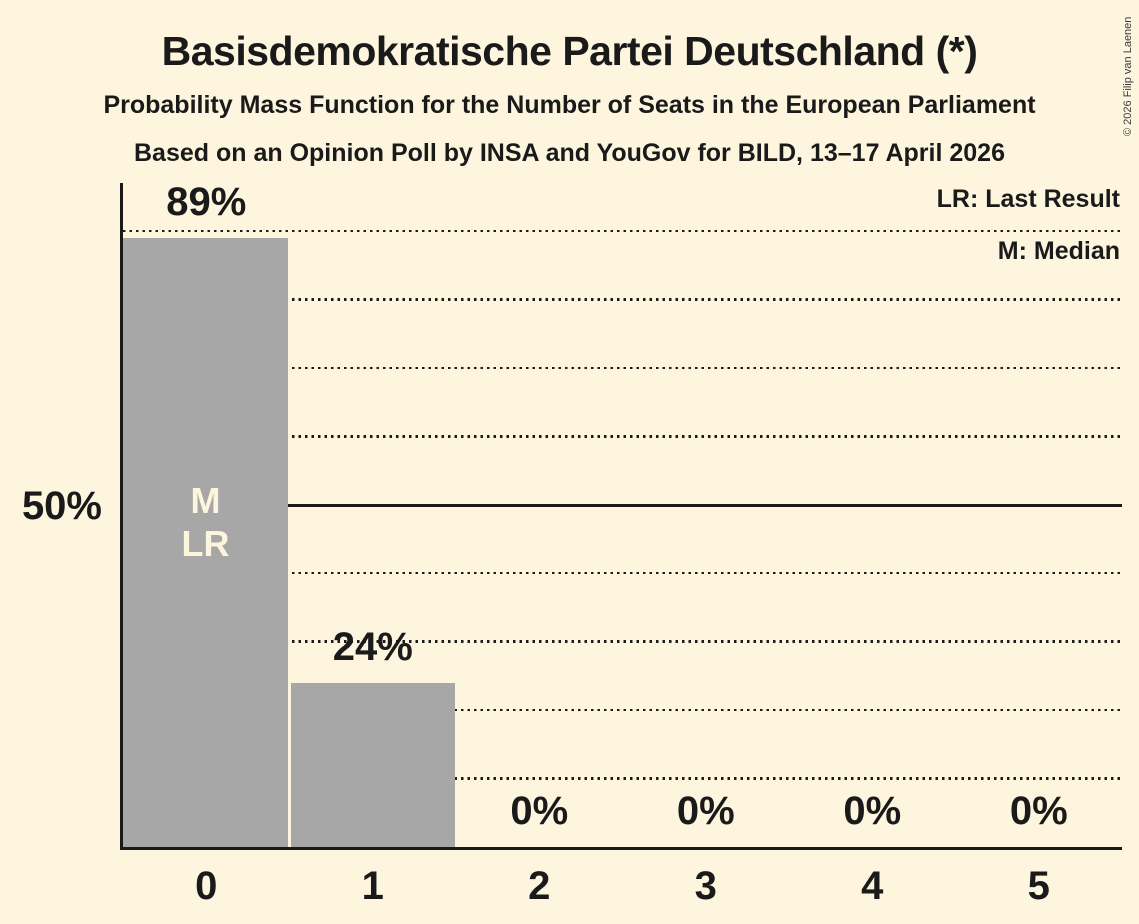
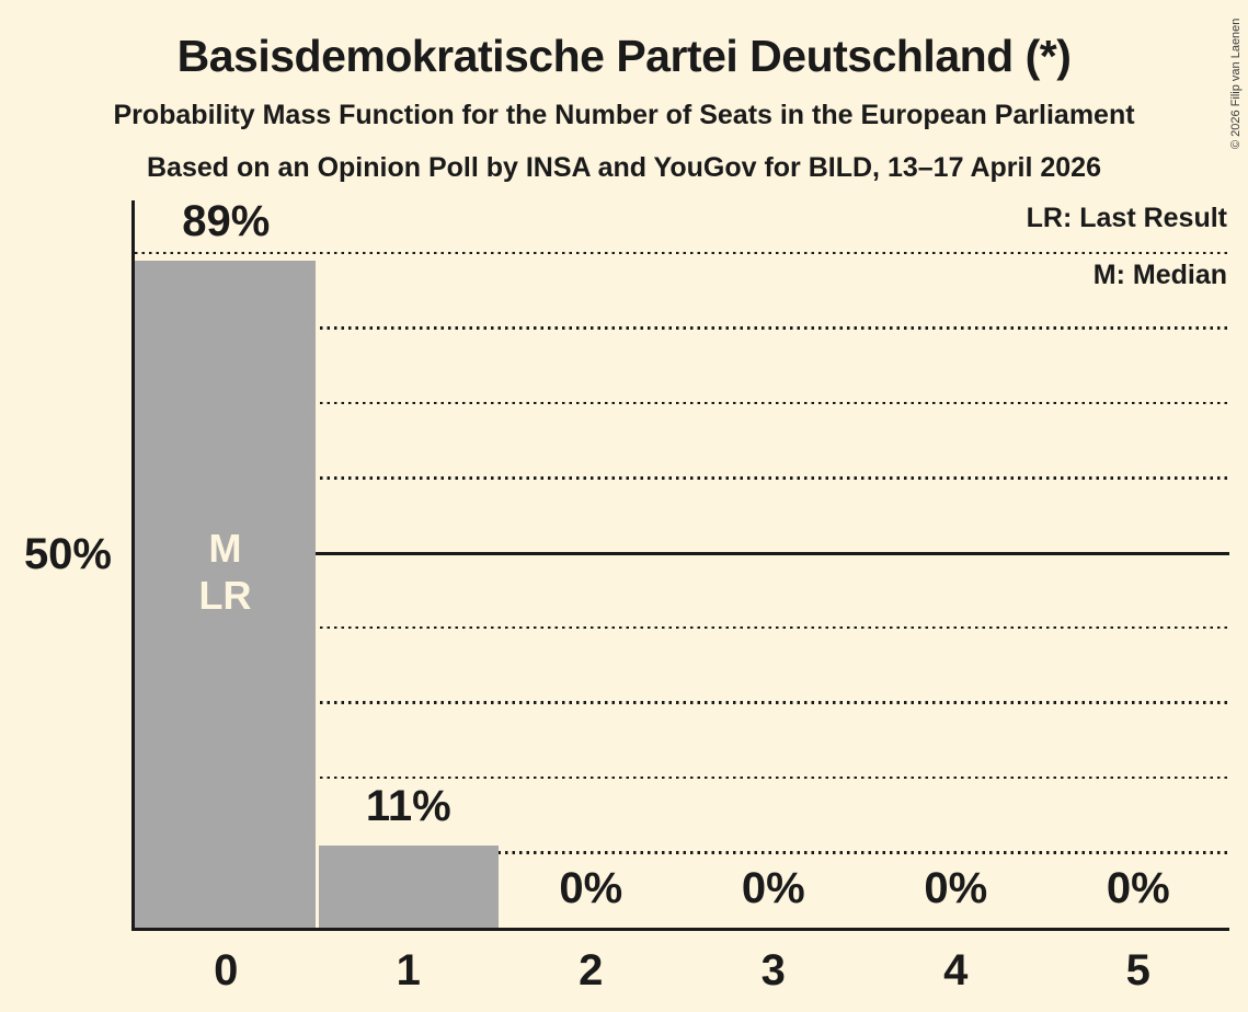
1: 24% -> 11%
